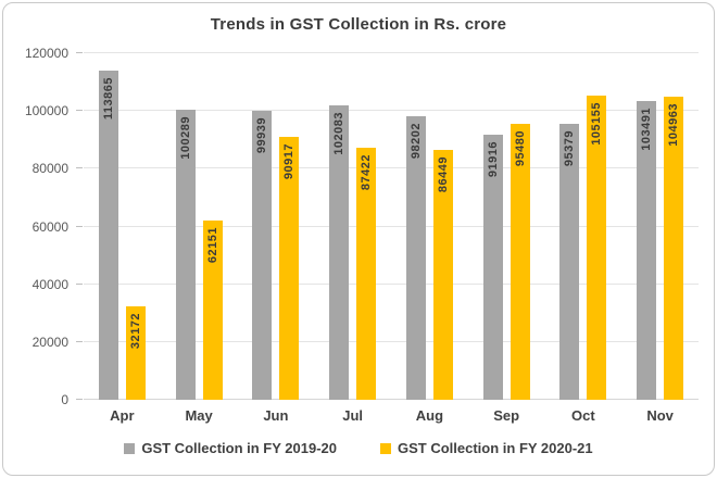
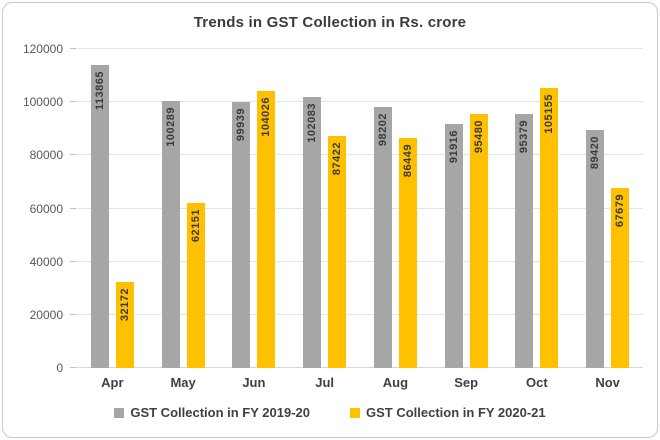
GST Collection in FY 2020-21/Jun: 90917 -> 104026
GST Collection in FY 2019-20/Nov: 103491 -> 89420
GST Collection in FY 2020-21/Nov: 104963 -> 67679
